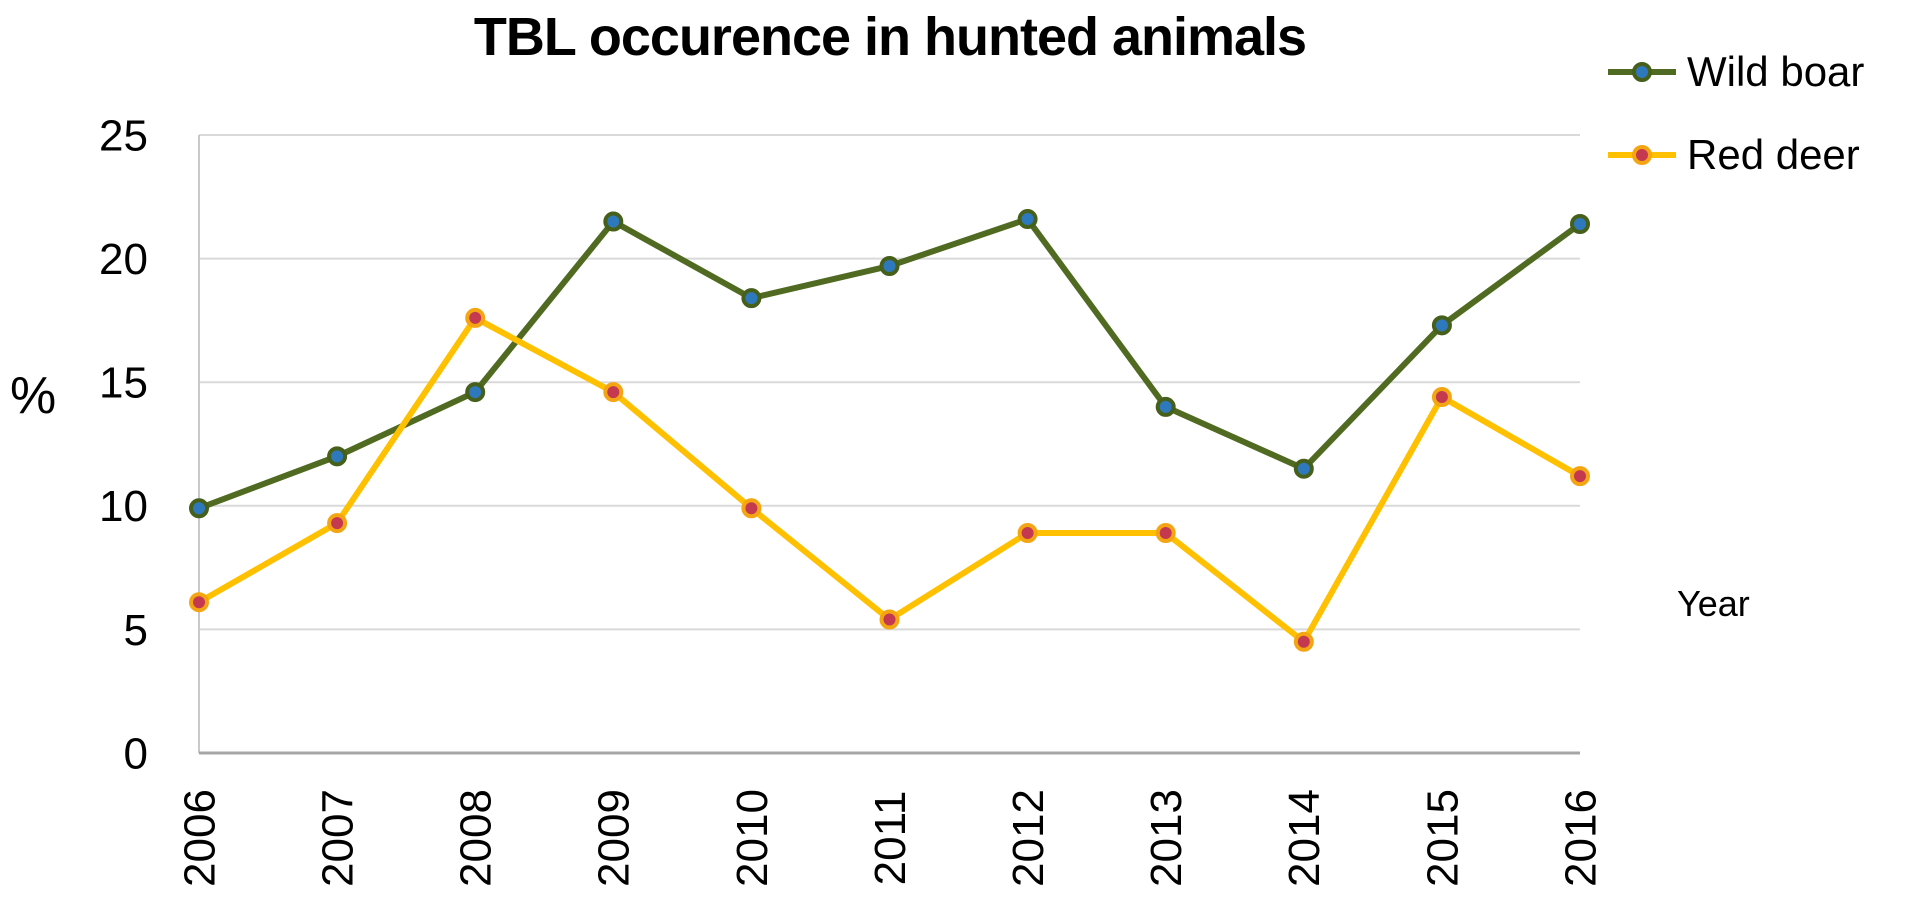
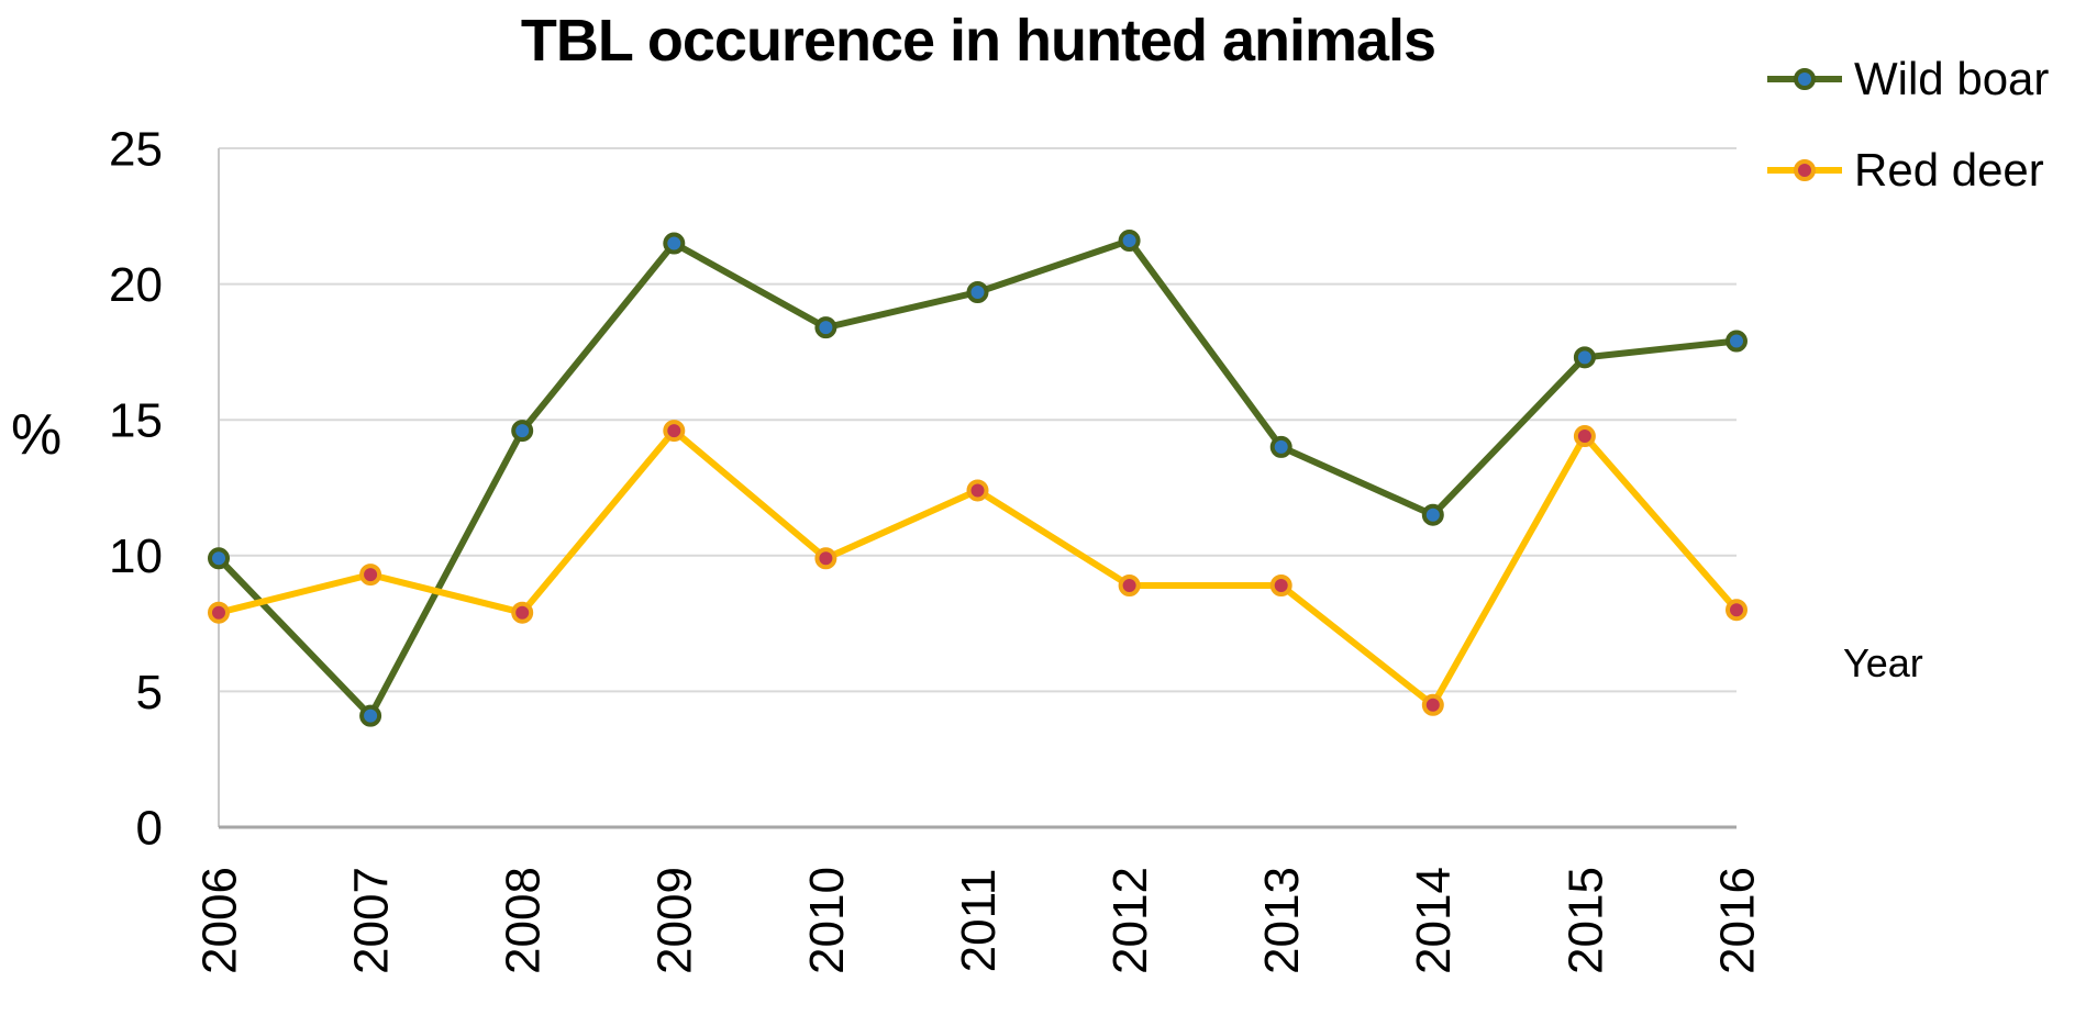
Red deer/2006: 6.1 -> 7.9
Wild boar/2007: 12.0 -> 4.1
Red deer/2008: 17.6 -> 7.9
Red deer/2011: 5.4 -> 12.4
Wild boar/2016: 21.4 -> 17.9
Red deer/2016: 11.2 -> 8.0
